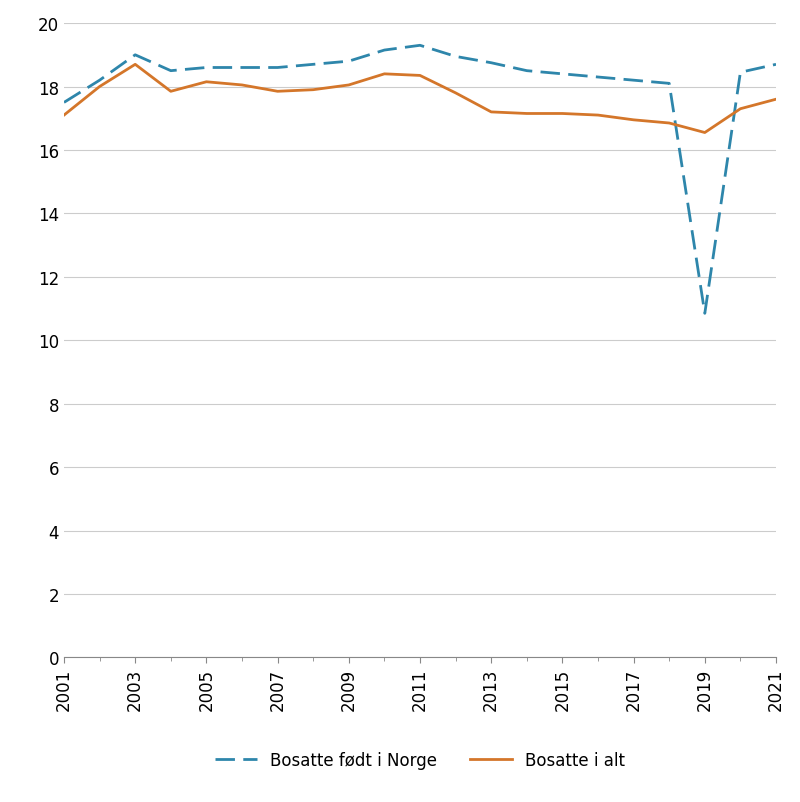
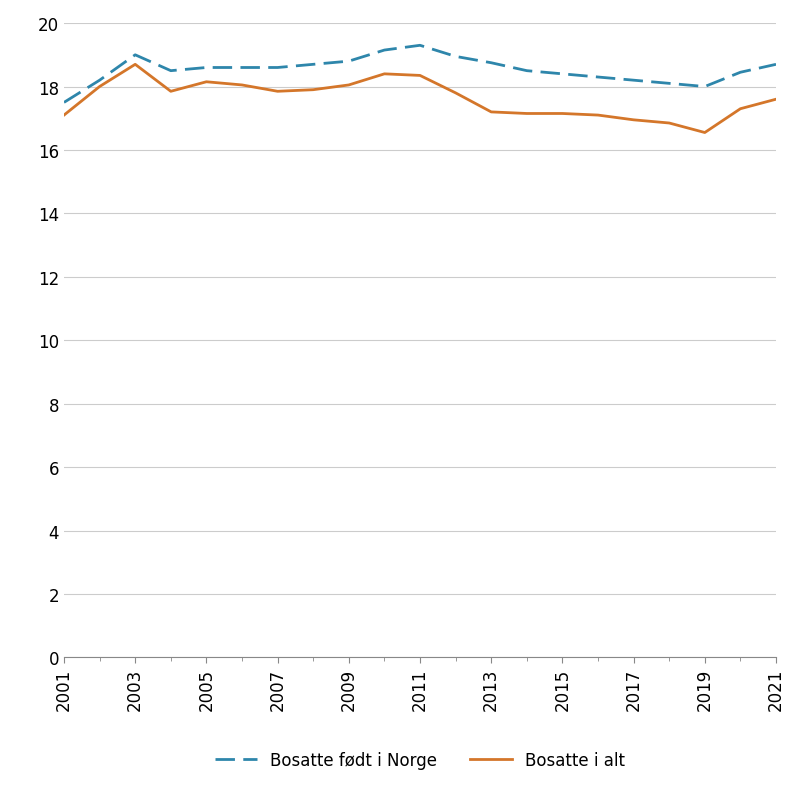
Bosatte født i Norge/2019: 10.85 -> 18.00
